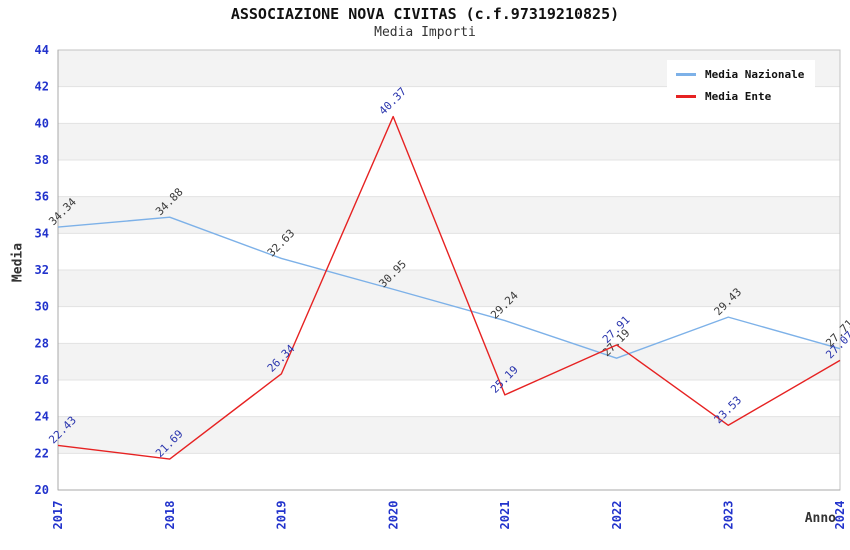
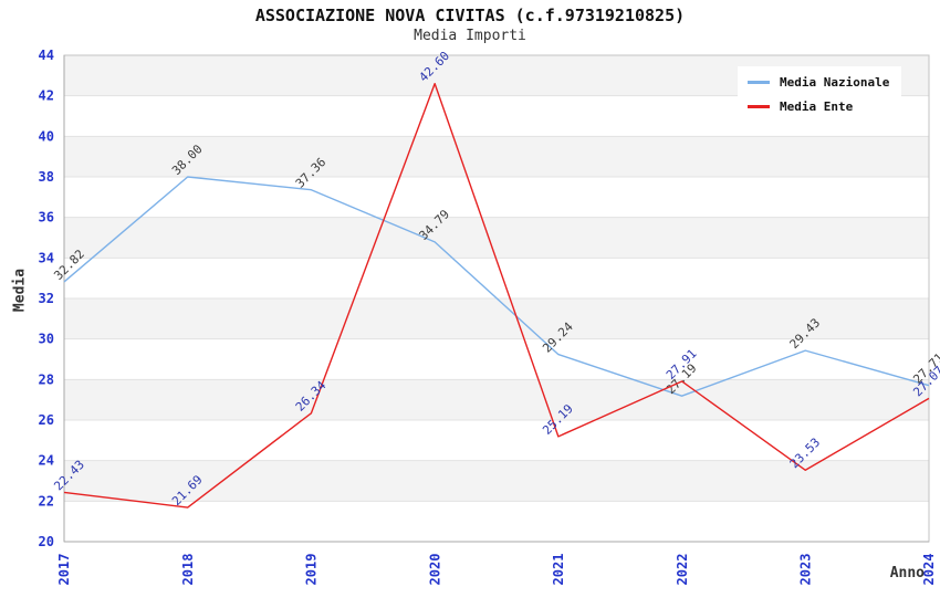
Media Nazionale/2017: 34.34 -> 32.82
Media Nazionale/2018: 34.88 -> 38.00
Media Nazionale/2019: 32.63 -> 37.36
Media Nazionale/2020: 30.95 -> 34.79
Media Ente/2020: 40.37 -> 42.60
